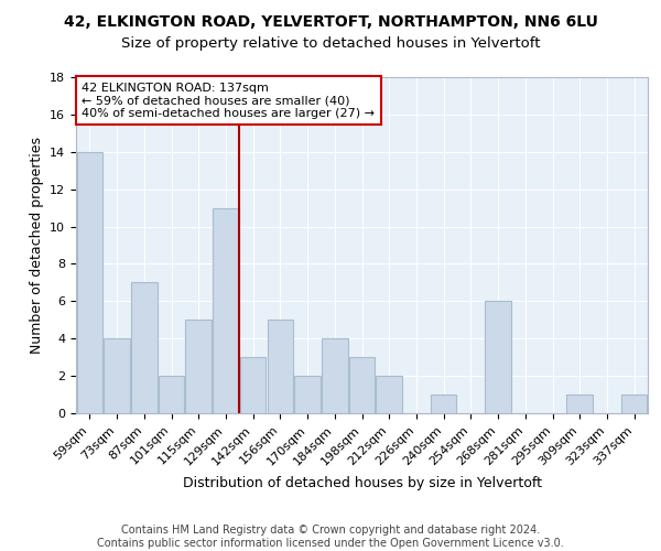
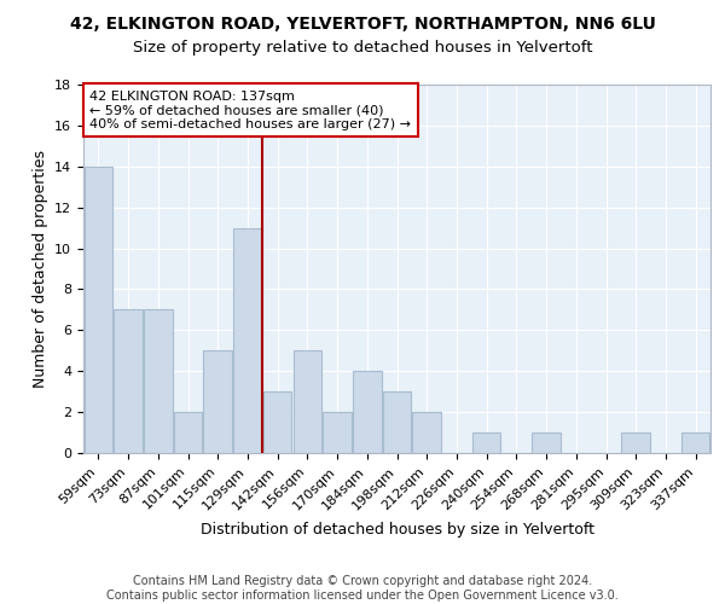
73sqm: 4 -> 7
268sqm: 6 -> 1
